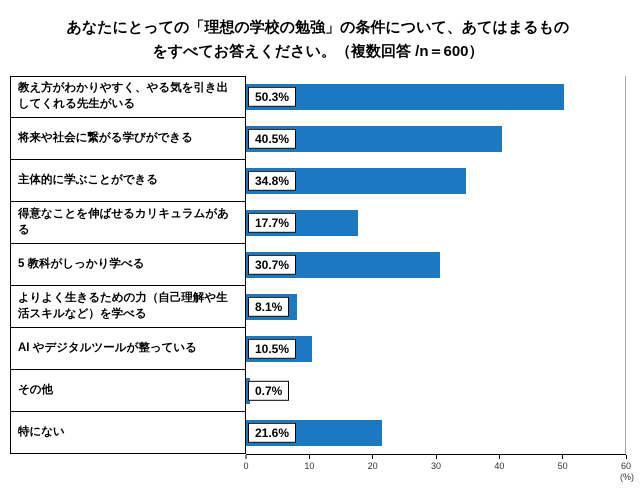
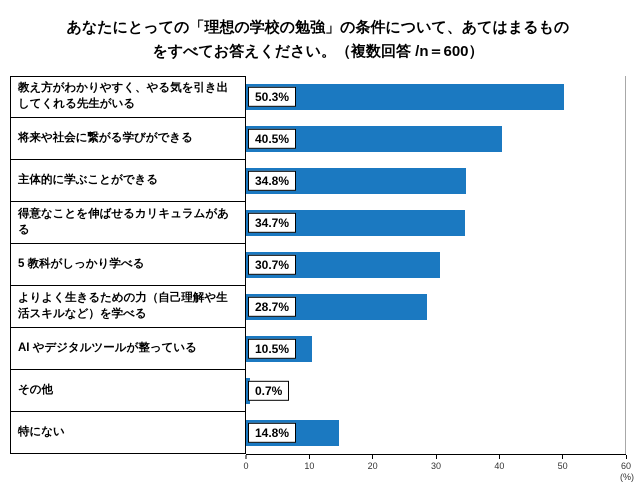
得意なことを伸ばせるカリキュラムがある: 17.7% -> 34.7%
よりよく生きるための力（自己理解や生活スキルなど）を学べる: 8.1% -> 28.7%
特にない: 21.6% -> 14.8%
